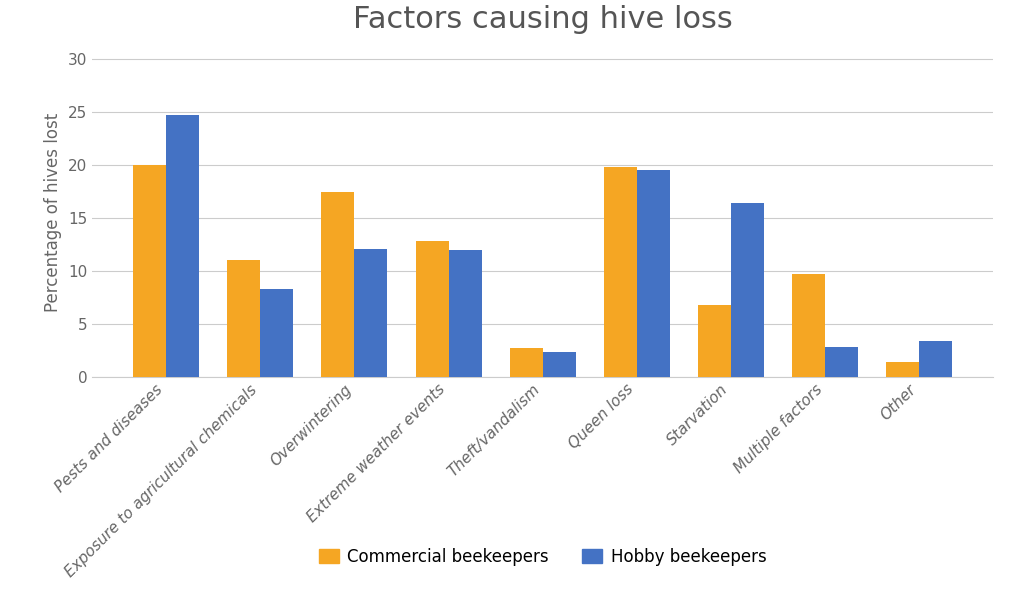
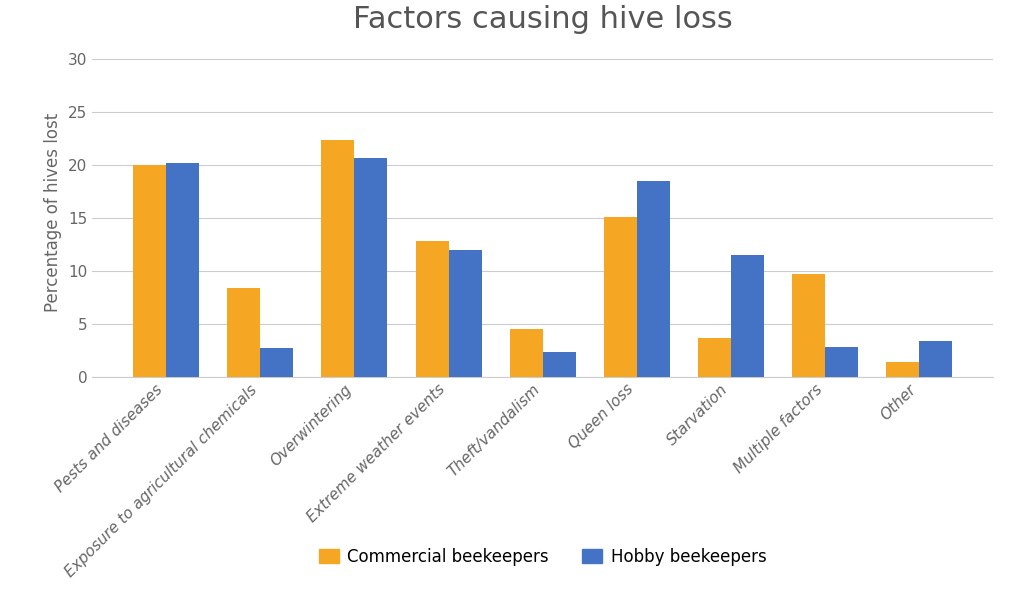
Hobby beekeepers/Pests and diseases: 24.7 -> 20.2
Commercial beekeepers/Exposure to agricultural chemicals: 11.0 -> 8.4
Hobby beekeepers/Exposure to agricultural chemicals: 8.3 -> 2.7
Commercial beekeepers/Overwintering: 17.5 -> 22.4
Hobby beekeepers/Overwintering: 12.1 -> 20.7
Commercial beekeepers/Theft/vandalism: 2.7 -> 4.5
Commercial beekeepers/Queen loss: 19.8 -> 15.1
Hobby beekeepers/Queen loss: 19.5 -> 18.5
Commercial beekeepers/Starvation: 6.8 -> 3.7
Hobby beekeepers/Starvation: 16.4 -> 11.5
